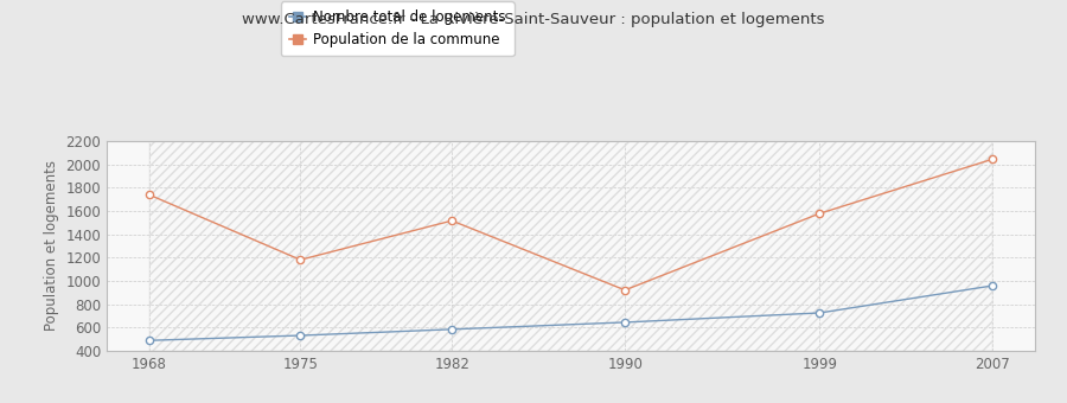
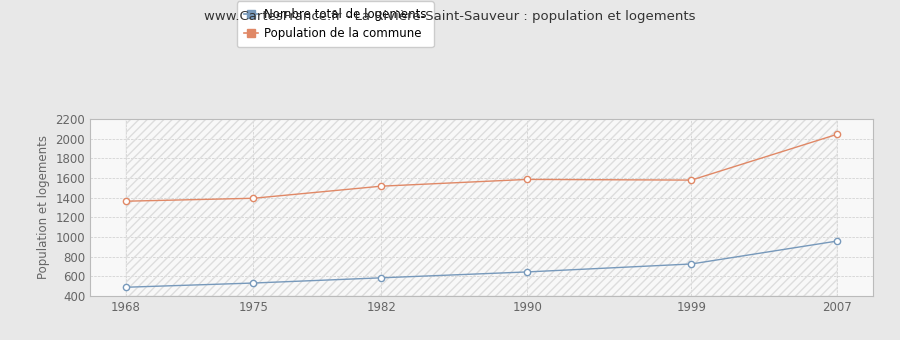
Population de la commune/1968: 1740 -> 1360
Population de la commune/1975: 1180 -> 1390
Population de la commune/1990: 920 -> 1580
